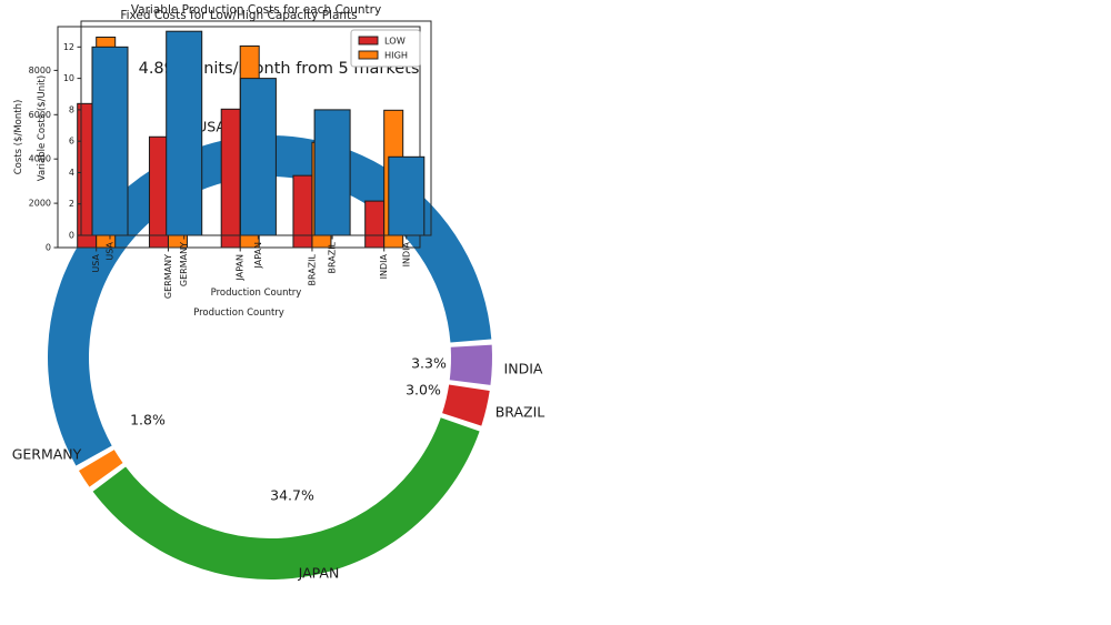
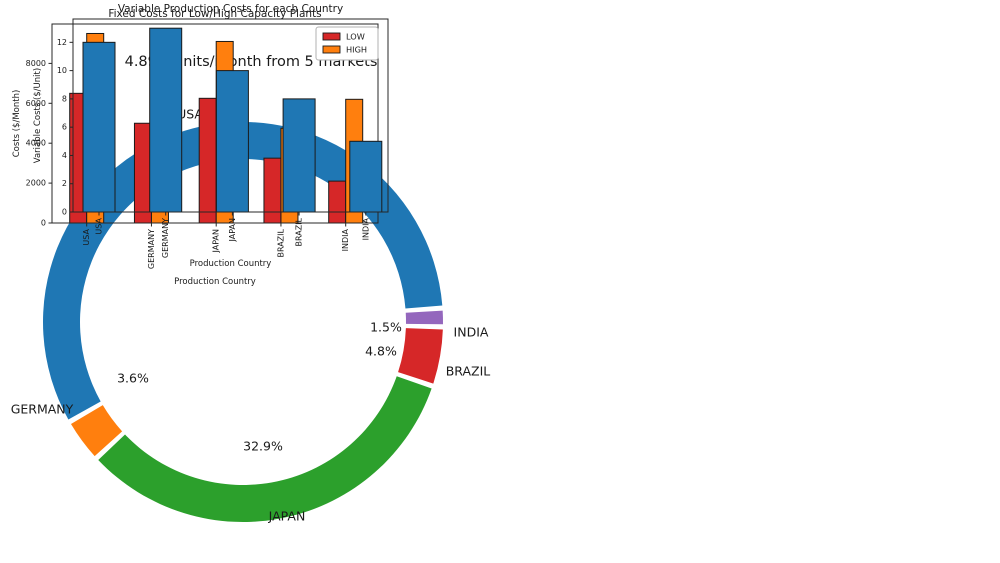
4.89M units/month from 5 markets/GERMANY: 1.8% -> 3.6%
4.89M units/month from 5 markets/JAPAN: 34.7% -> 32.9%
4.89M units/month from 5 markets/BRAZIL: 3.0% -> 4.8%
4.89M units/month from 5 markets/INDIA: 3.3% -> 1.5%
